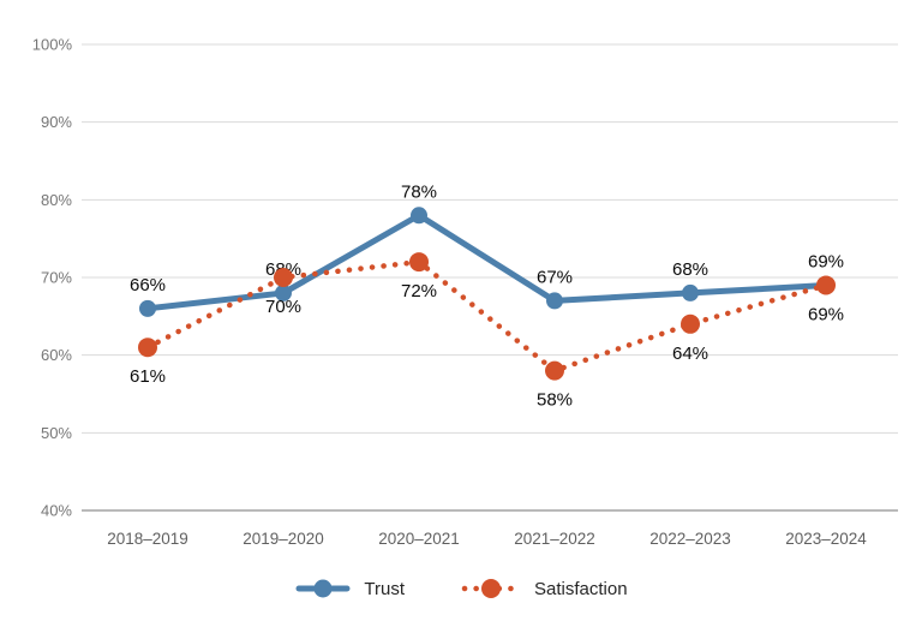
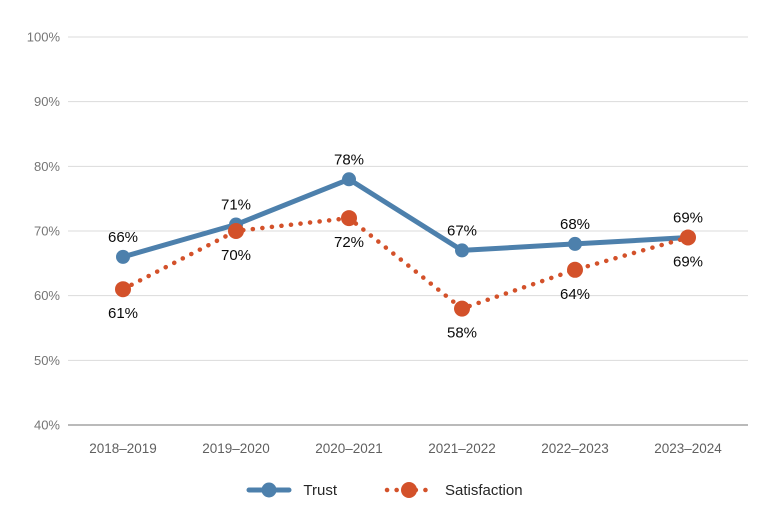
Trust/2019–2020: 68% -> 71%
